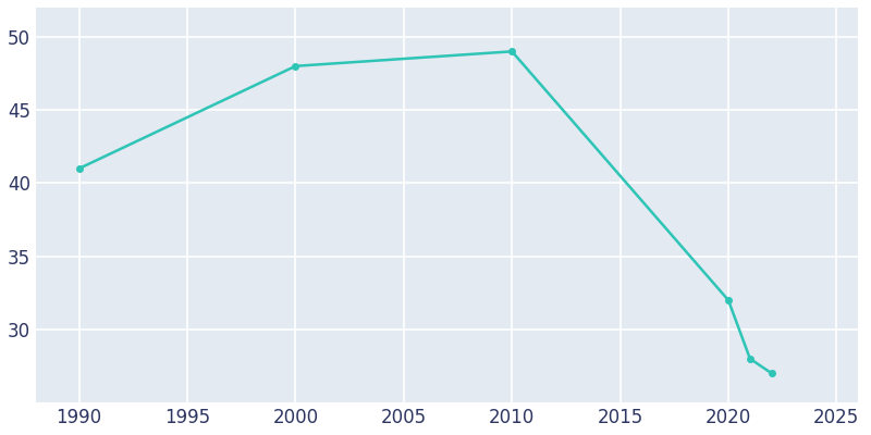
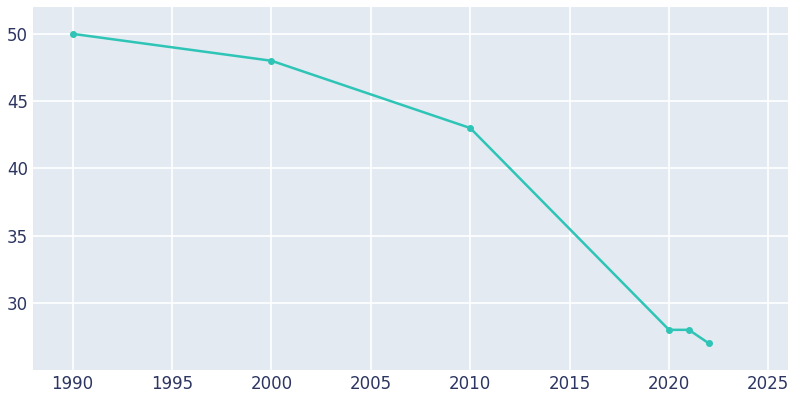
1990: 41 -> 50
2010: 49 -> 43
2020: 32 -> 28
